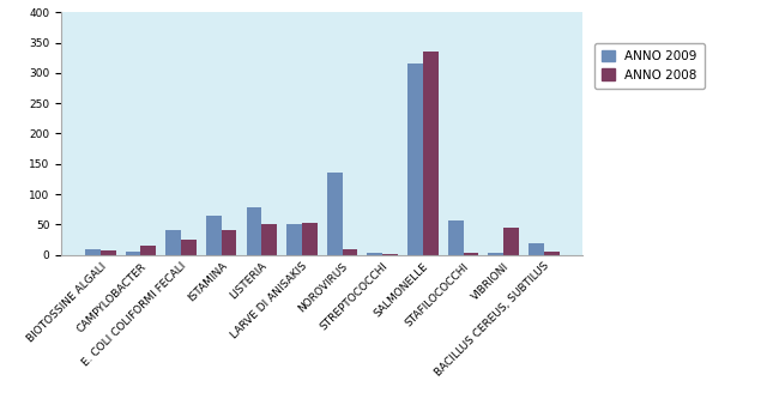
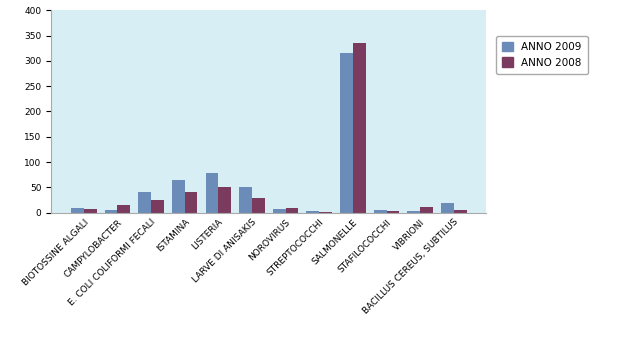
ANNO 2008/LARVE DI ANISAKIS: 52 -> 28
ANNO 2009/NOROVIRUS: 136 -> 8
ANNO 2009/STAFILOCOCCHI: 56 -> 5
ANNO 2008/VIBRIONI: 44 -> 12
